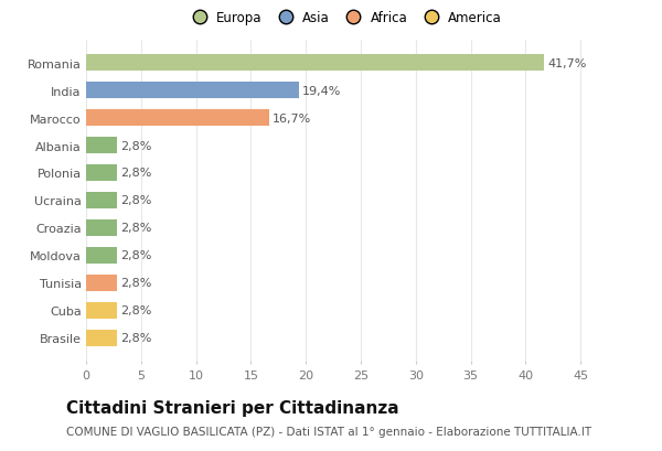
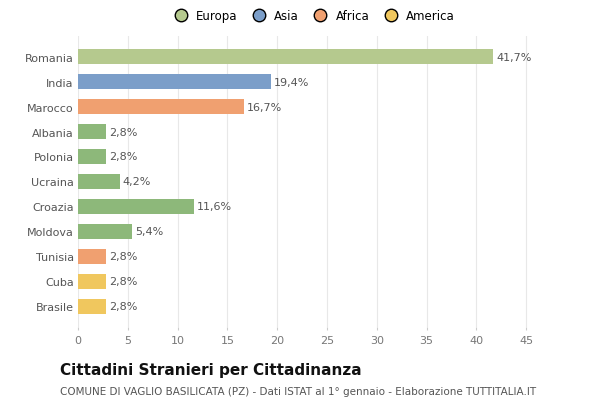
Ucraina: 2,8% -> 4,2%
Croazia: 2,8% -> 11,6%
Moldova: 2,8% -> 5,4%
